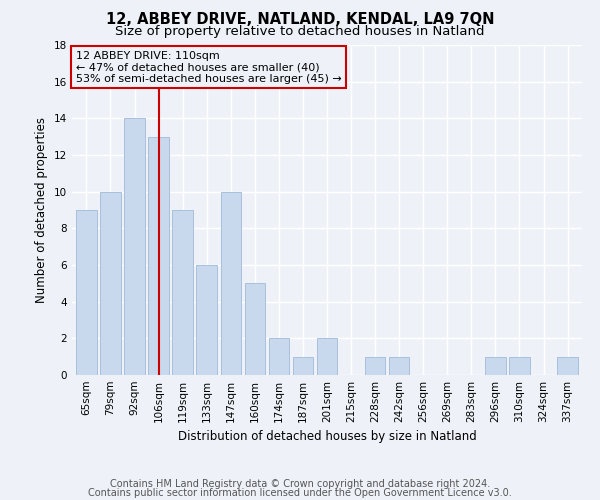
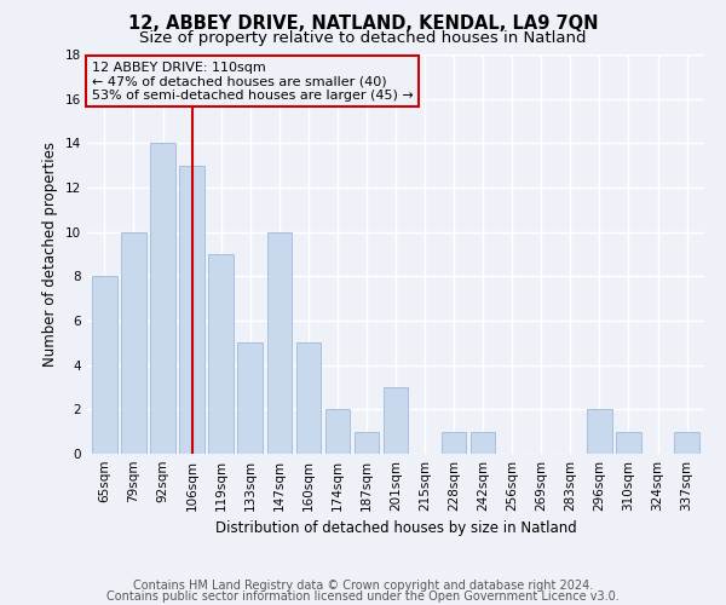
65sqm: 9 -> 8
133sqm: 6 -> 5
201sqm: 2 -> 3
296sqm: 1 -> 2
